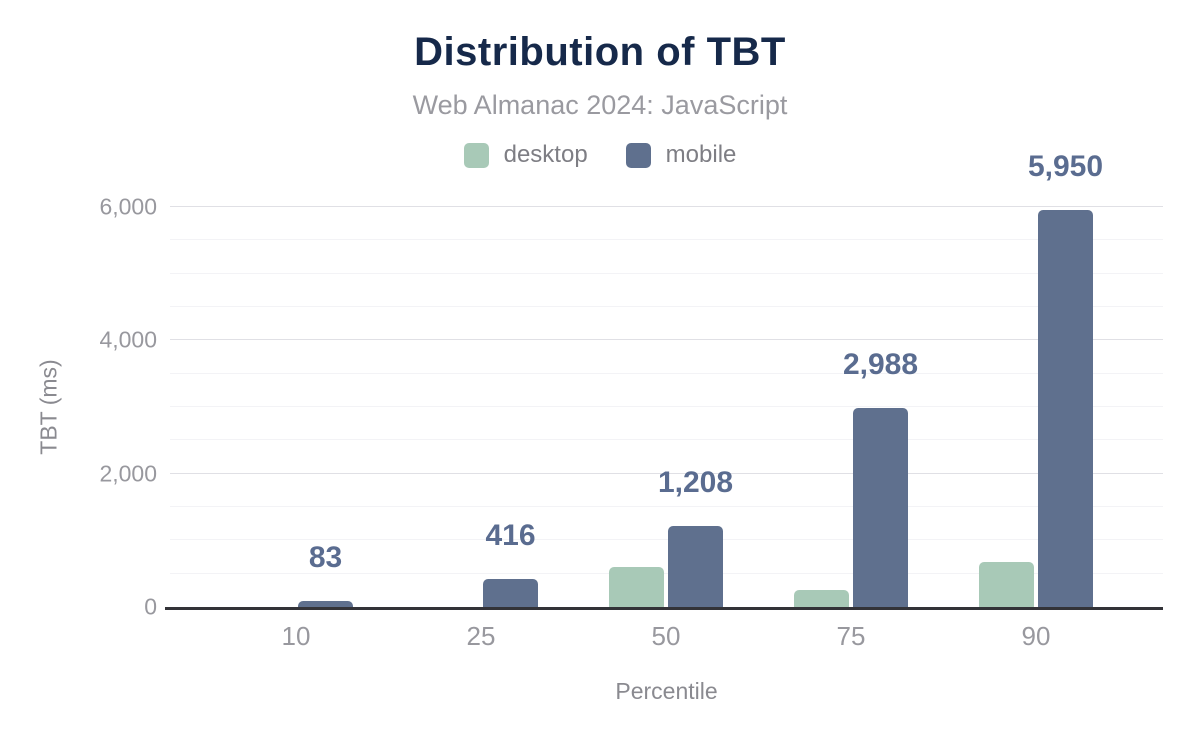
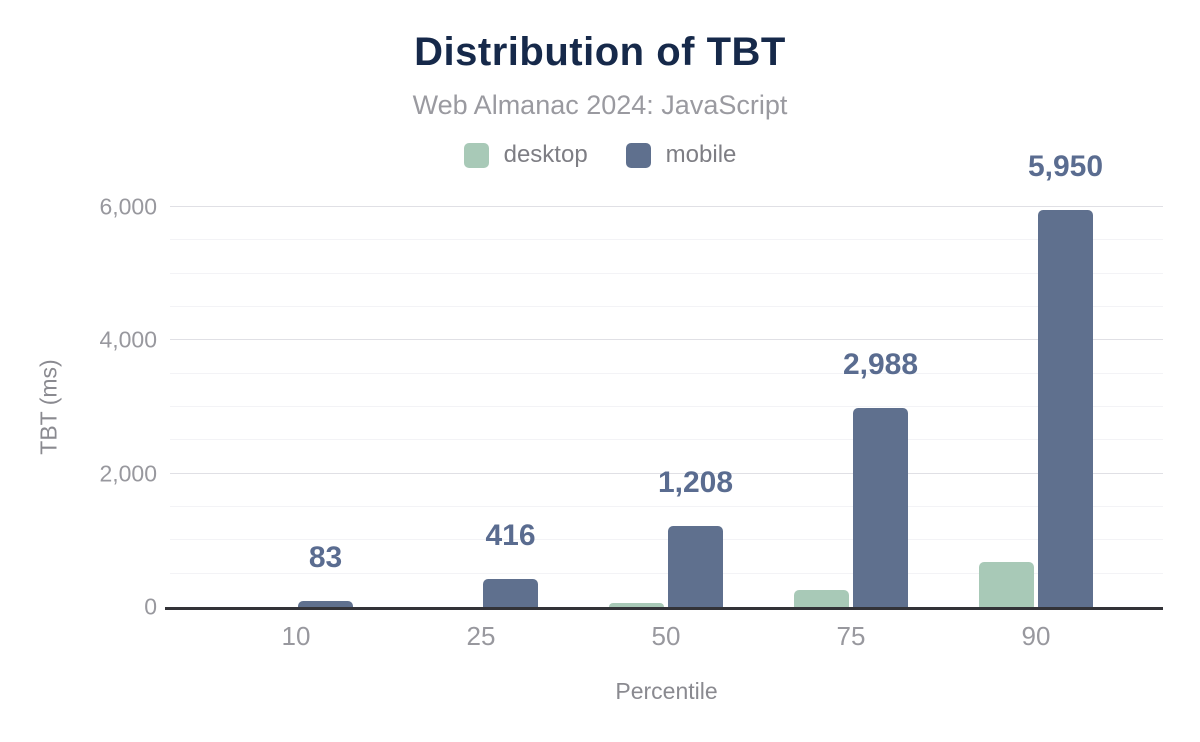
desktop/50: 600 -> 100
